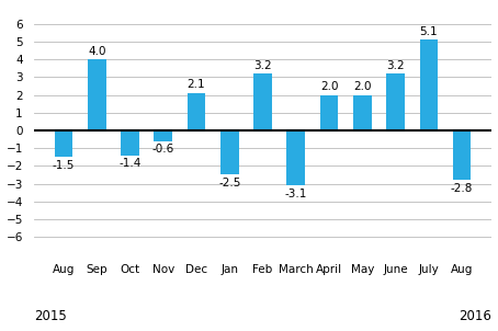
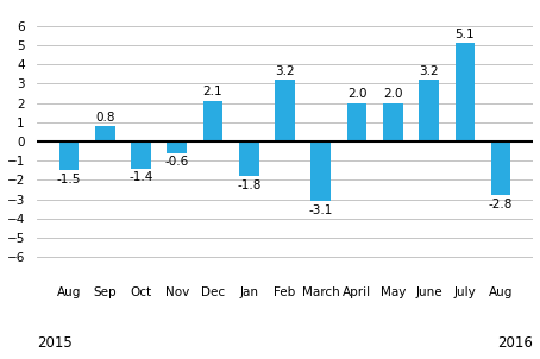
Sep: 4.0 -> 0.8
Jan: -2.5 -> -1.8
